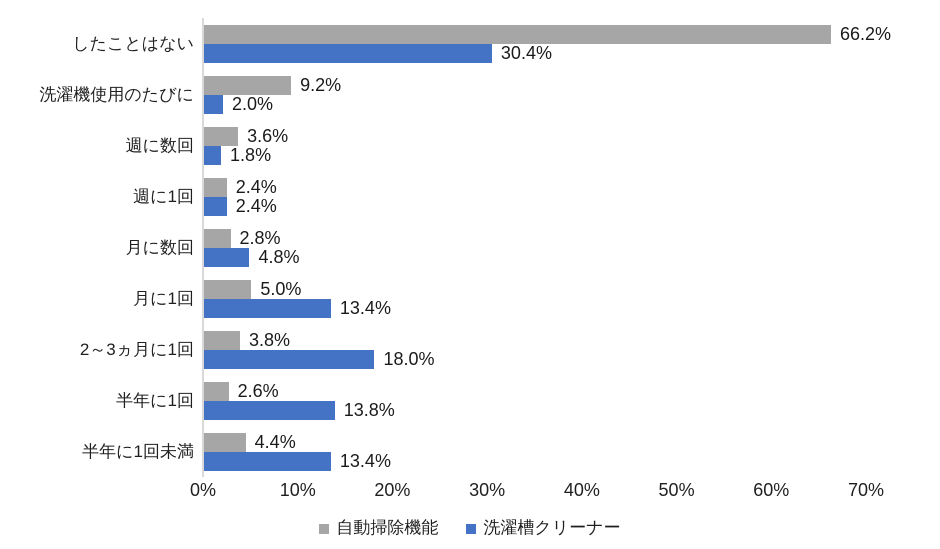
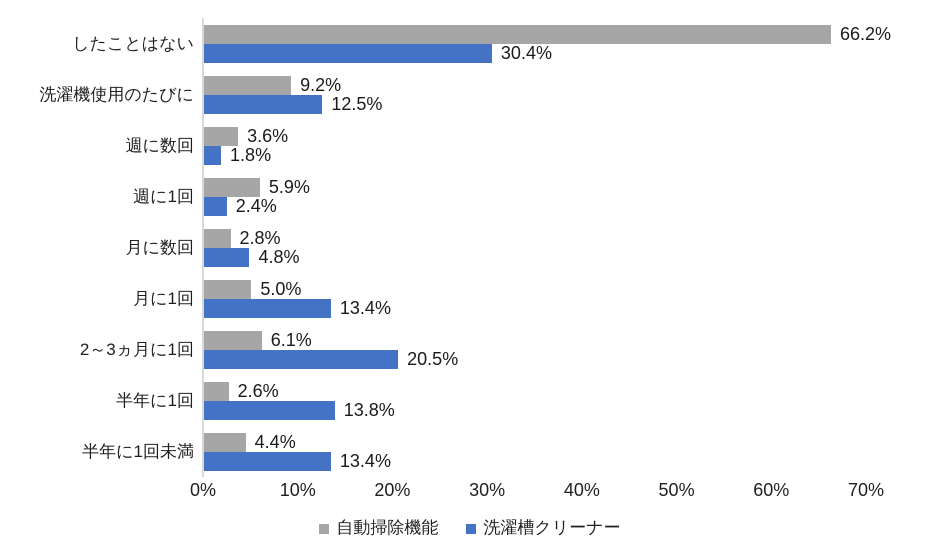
洗濯槽クリーナー/洗濯機使用のたびに: 2.0% -> 12.5%
自動掃除機能/週に1回: 2.4% -> 5.9%
自動掃除機能/2～3ヵ月に1回: 3.8% -> 6.1%
洗濯槽クリーナー/2～3ヵ月に1回: 18.0% -> 20.5%
